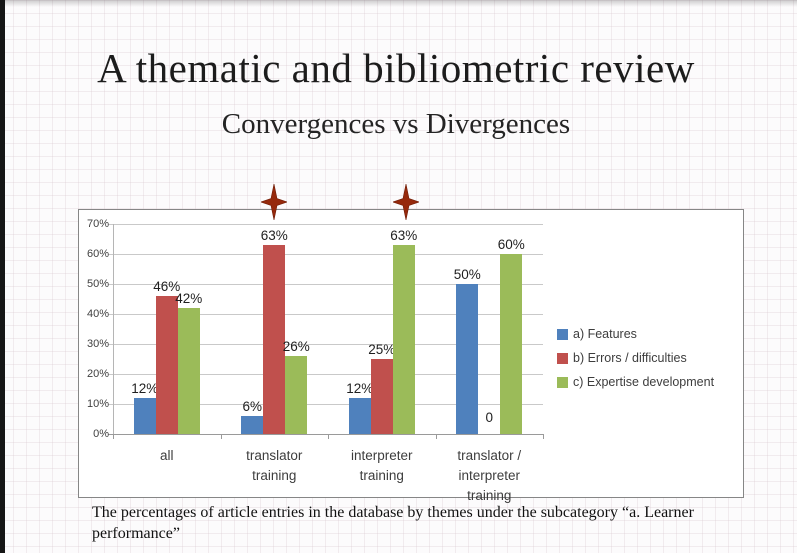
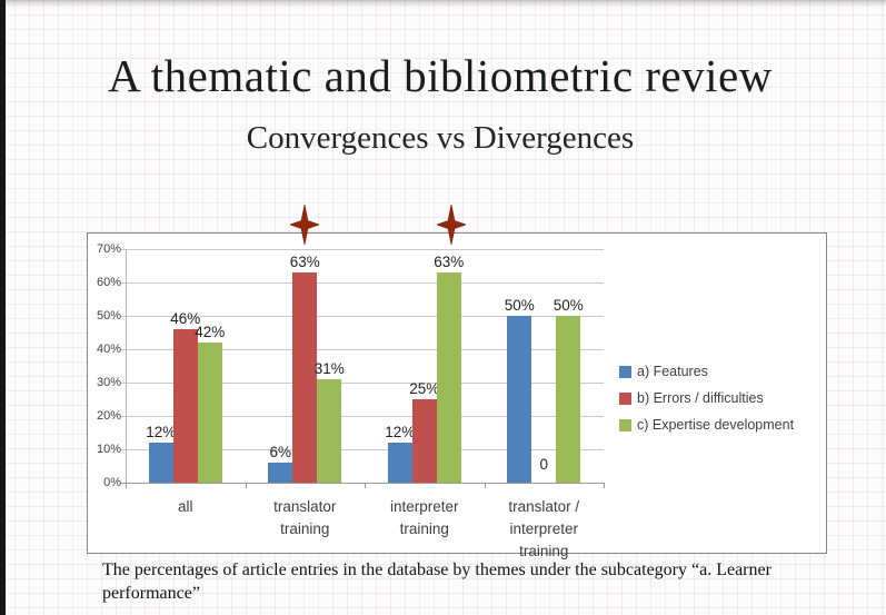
c) Expertise development/translator training: 26% -> 31%
c) Expertise development/translator / interpreter training: 60% -> 50%
